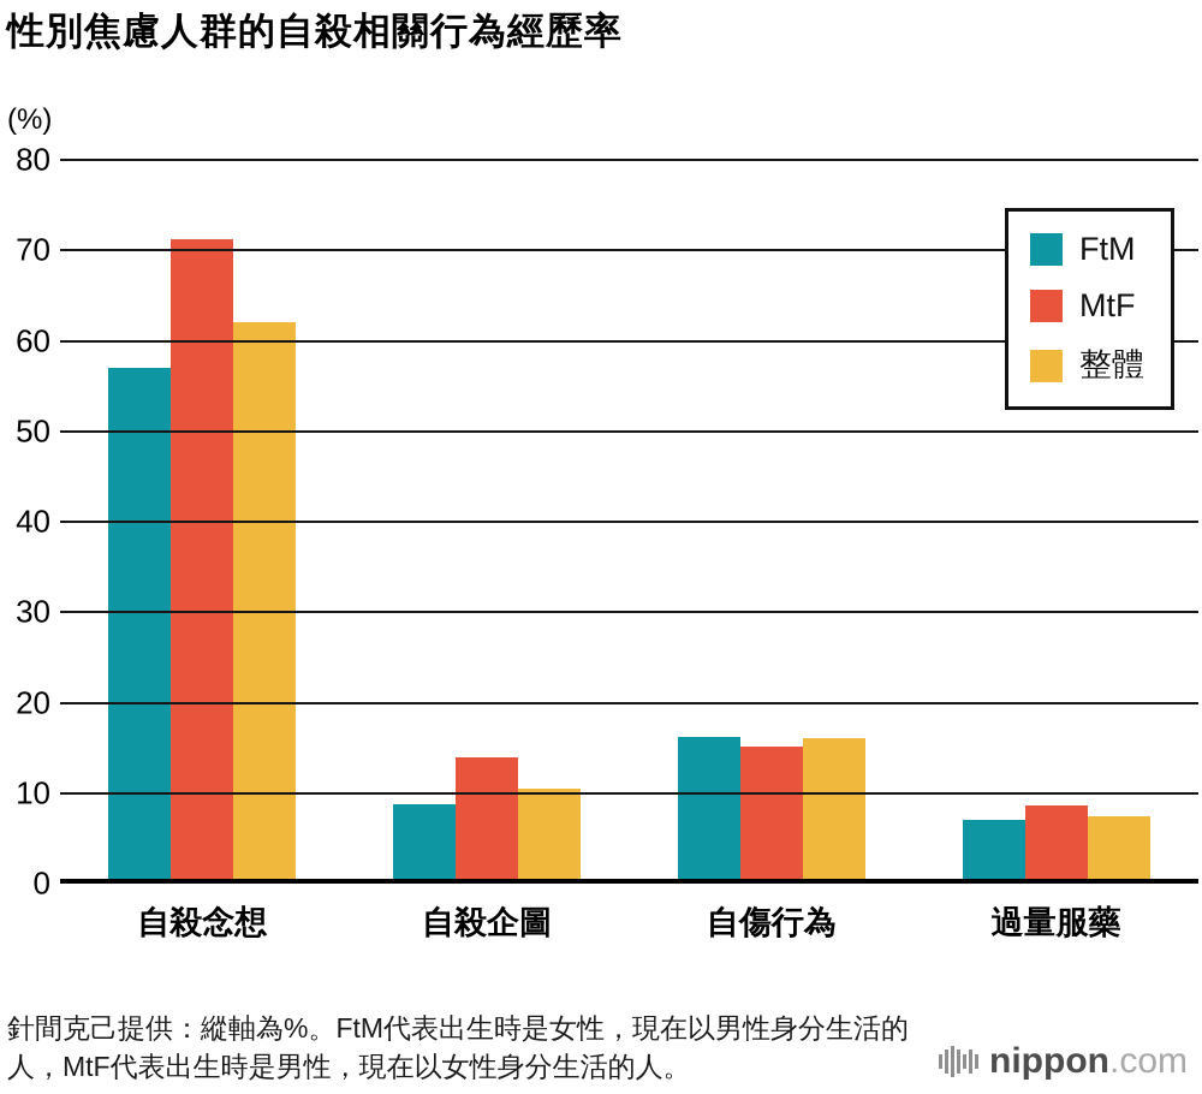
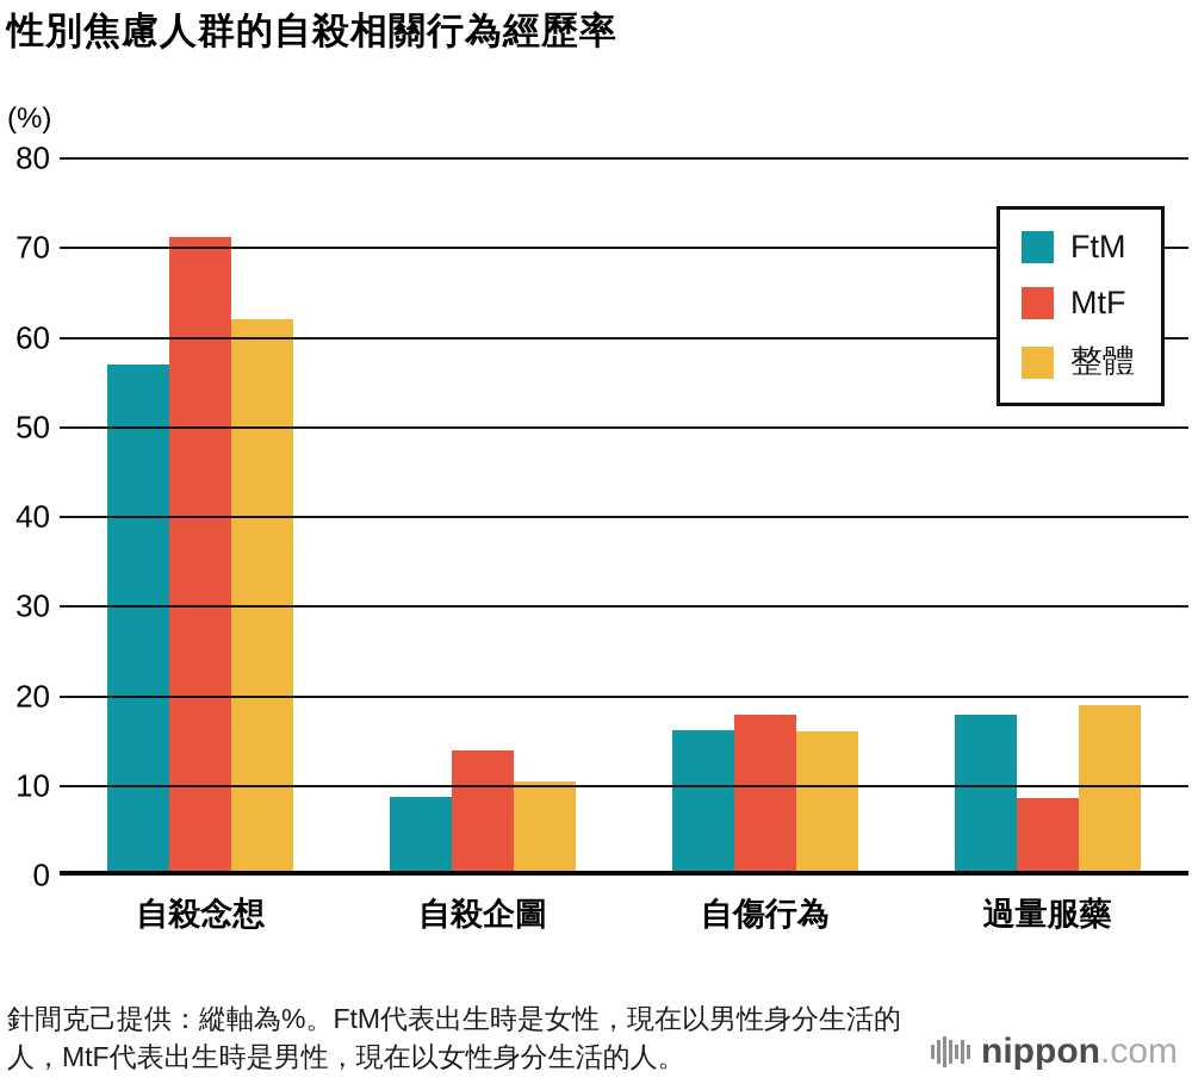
MtF/自傷行為: 15 -> 18
FtM/過量服藥: 7 -> 18
整體/過量服藥: 8 -> 19
